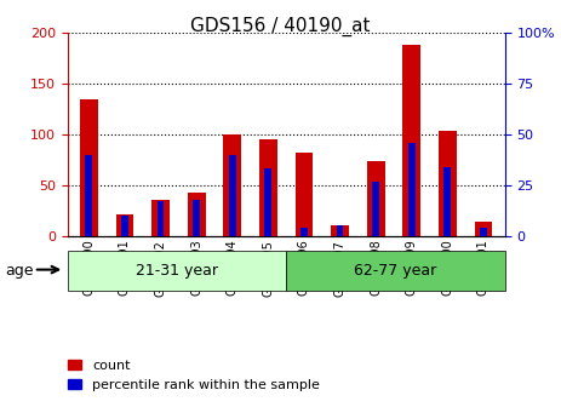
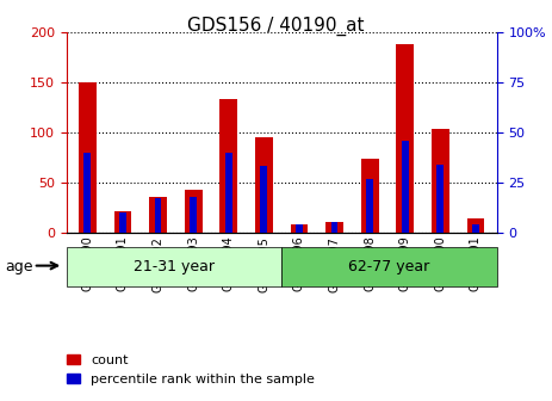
count/GSM2390: 134 -> 150
count/GSM2394: 100 -> 133
count/GSM2396: 82 -> 8
